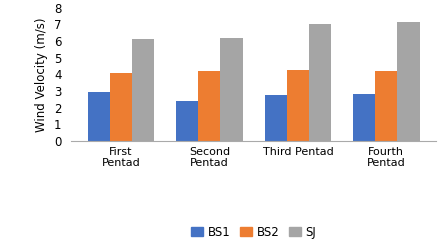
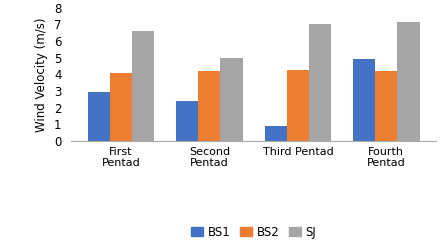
SJ/First Pentad: 6.1 -> 6.6
SJ/Second Pentad: 6.2 -> 5.0
BS1/Third Pentad: 2.8 -> 0.9
BS1/Fourth Pentad: 2.9 -> 4.9
